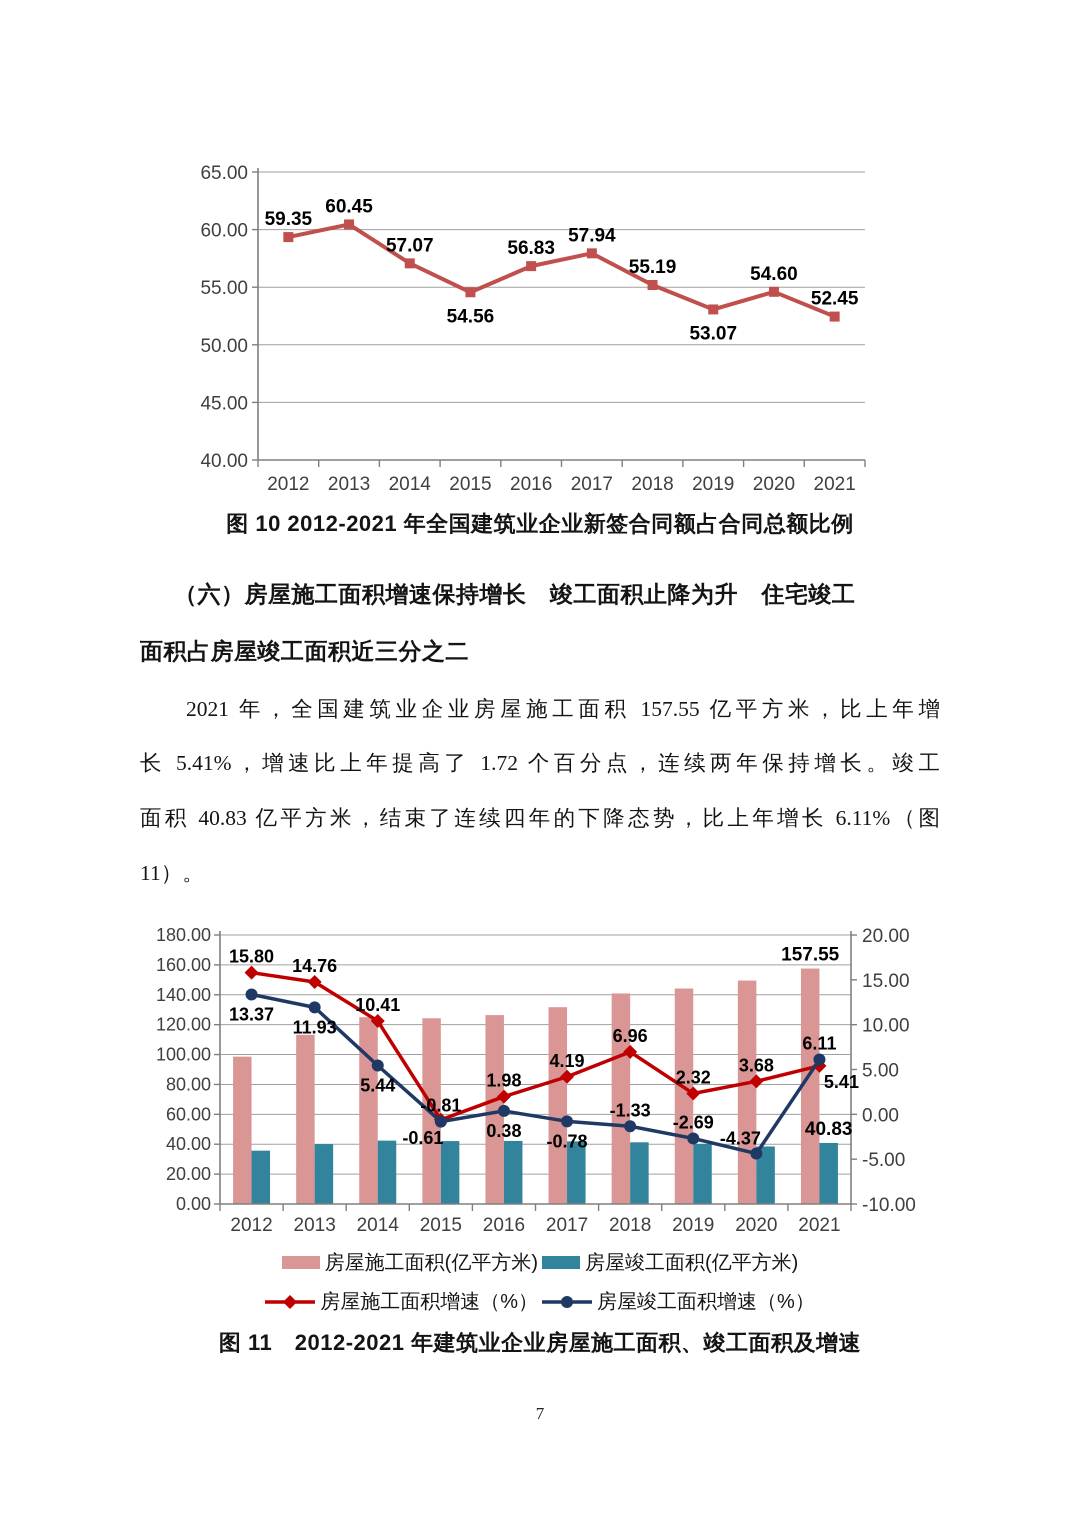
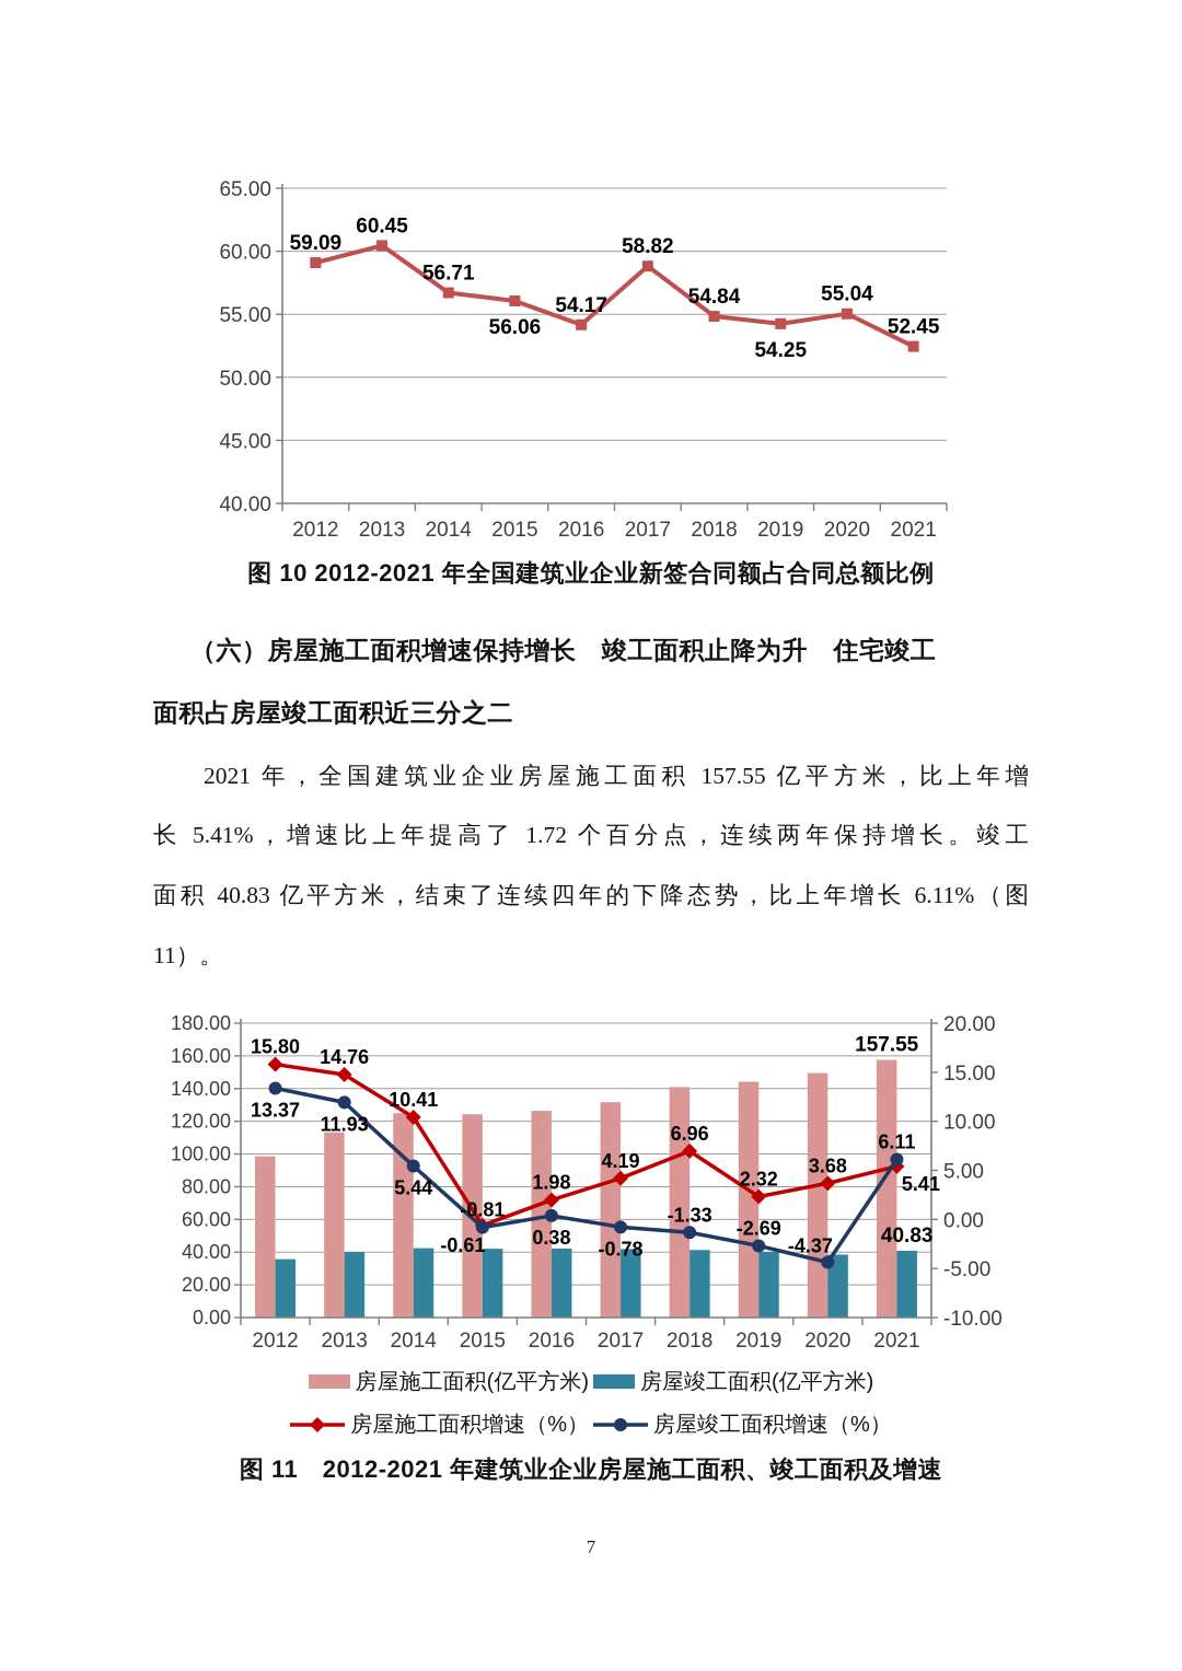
图 10 2012-2021 年全国建筑业企业新签合同额占合同总额比例/2012: 59.35 -> 59.09
图 10 2012-2021 年全国建筑业企业新签合同额占合同总额比例/2014: 57.07 -> 56.71
图 10 2012-2021 年全国建筑业企业新签合同额占合同总额比例/2015: 54.56 -> 56.06
图 10 2012-2021 年全国建筑业企业新签合同额占合同总额比例/2016: 56.83 -> 54.17
图 10 2012-2021 年全国建筑业企业新签合同额占合同总额比例/2017: 57.94 -> 58.82
图 10 2012-2021 年全国建筑业企业新签合同额占合同总额比例/2018: 55.19 -> 54.84
图 10 2012-2021 年全国建筑业企业新签合同额占合同总额比例/2019: 53.07 -> 54.25
图 10 2012-2021 年全国建筑业企业新签合同额占合同总额比例/2020: 54.60 -> 55.04
